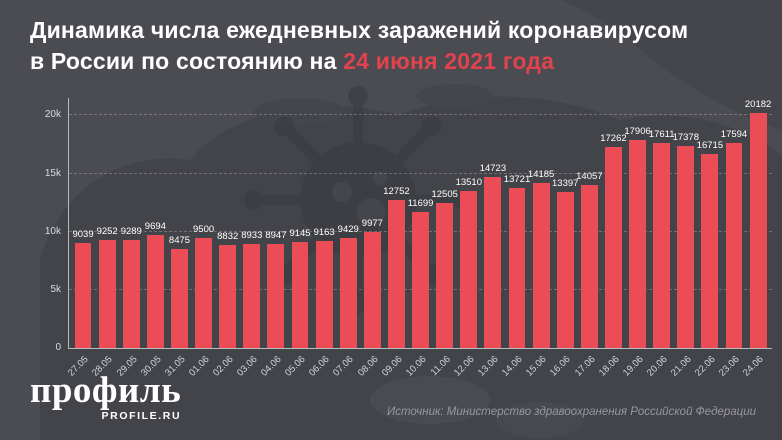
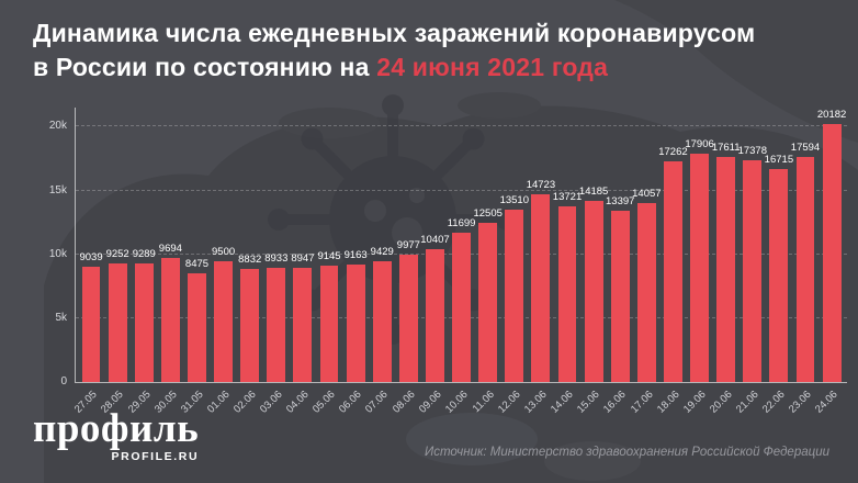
09.06: 12752 -> 10407
